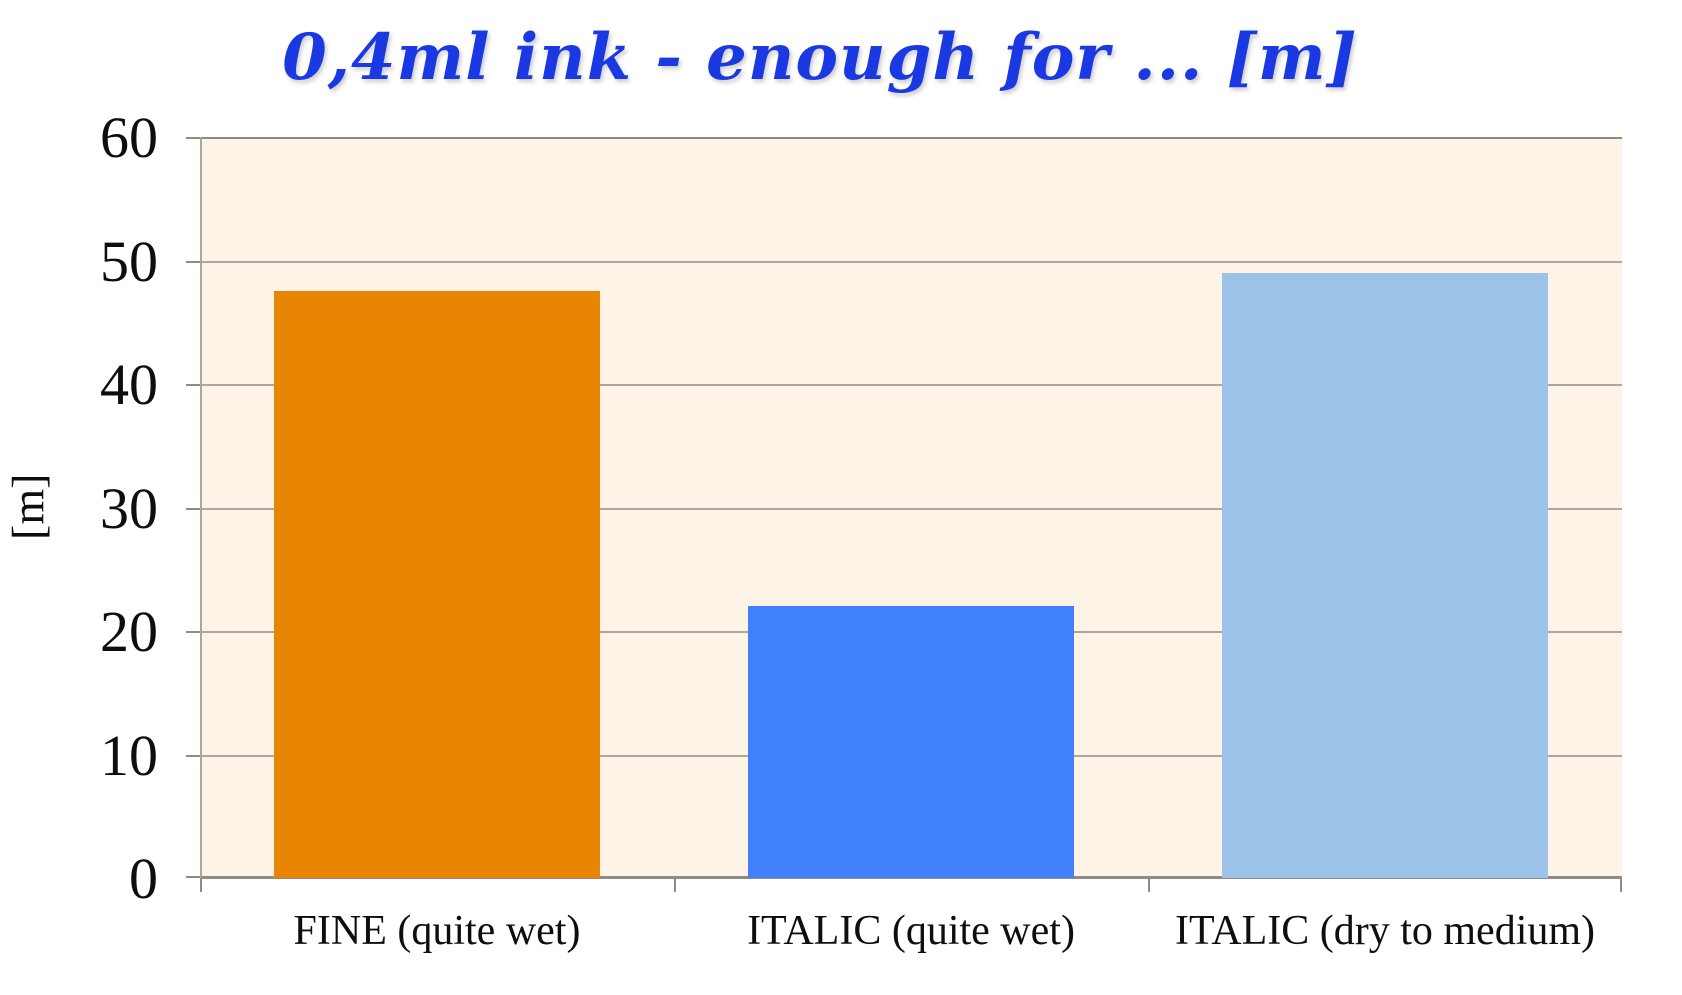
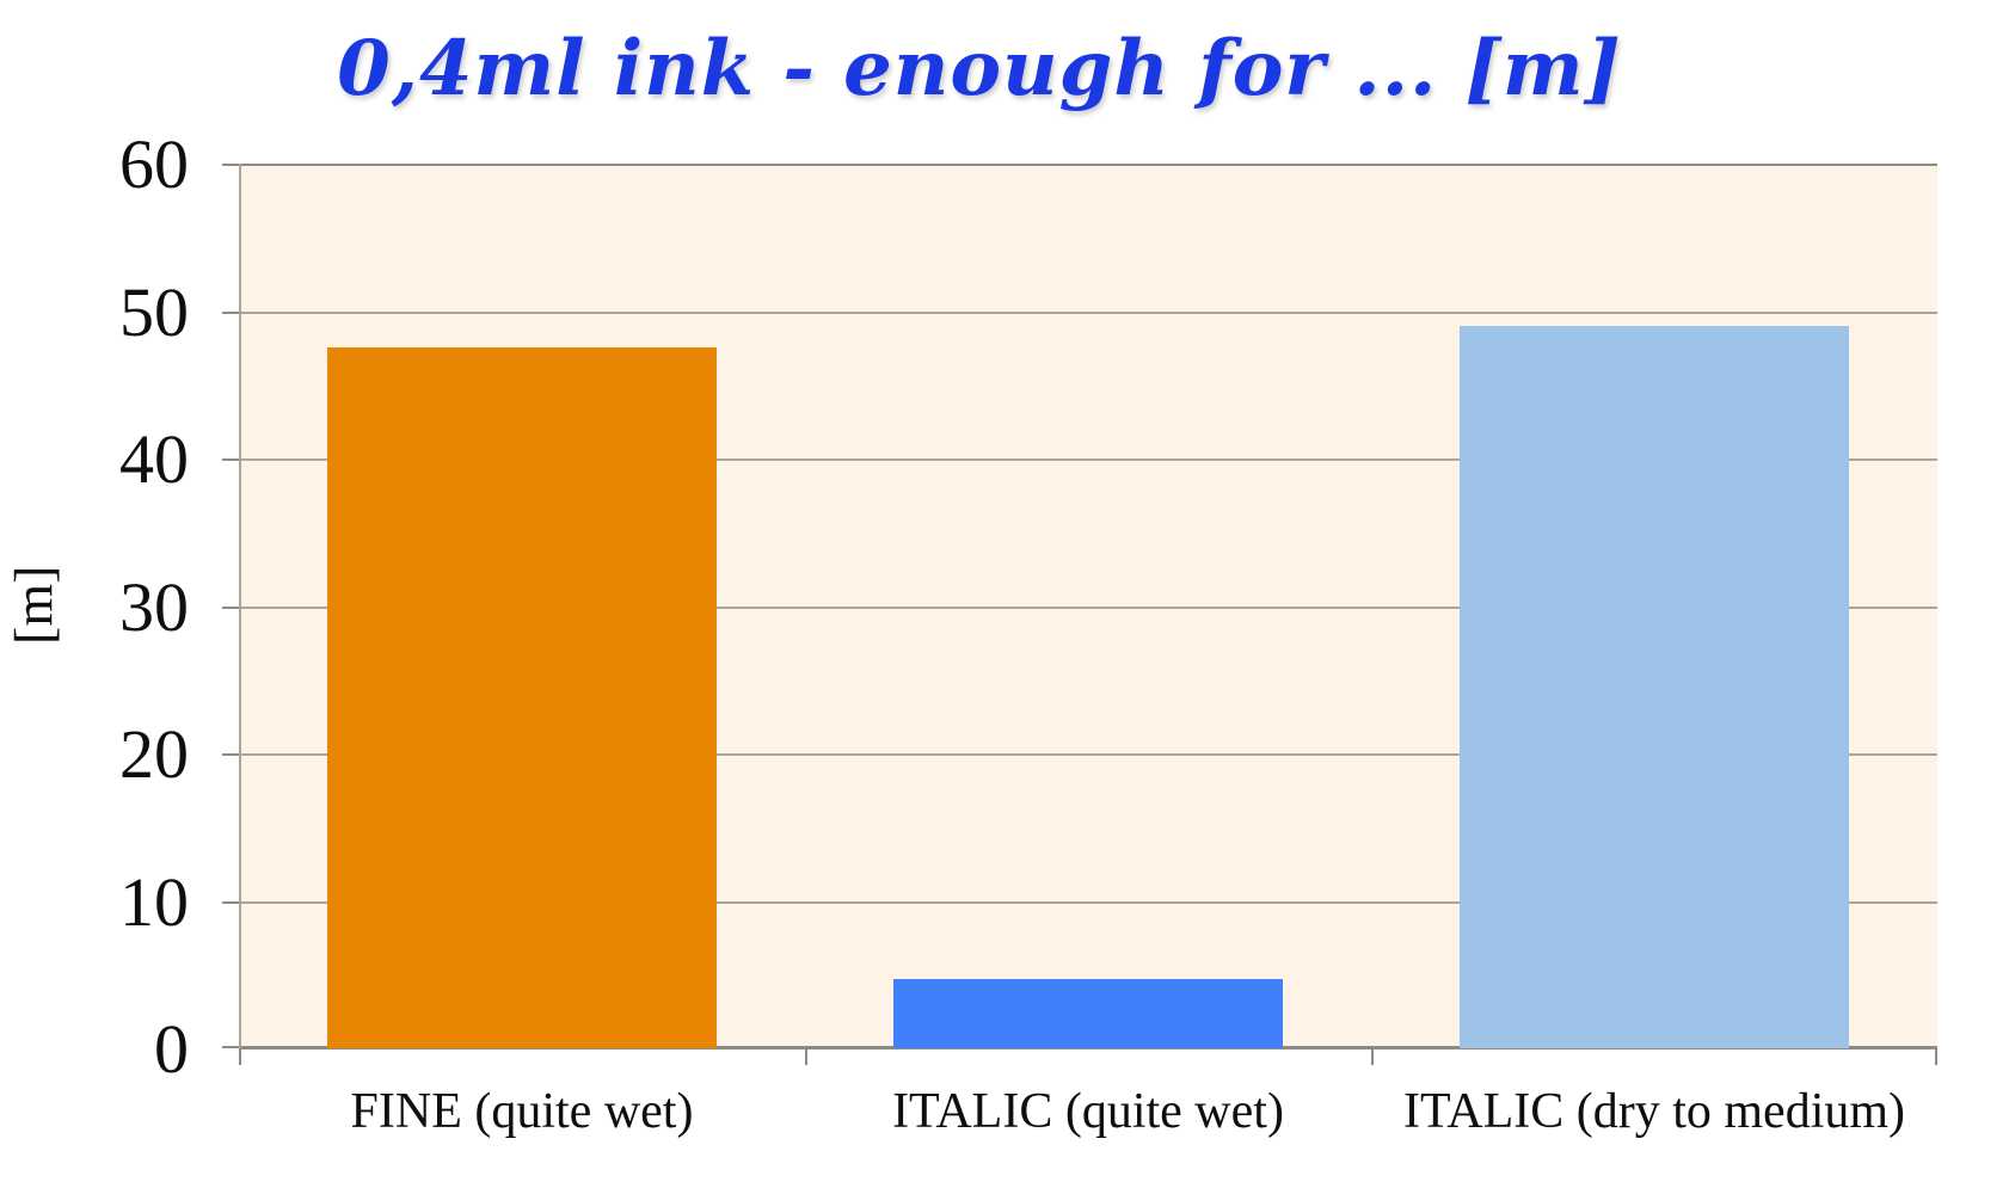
ITALIC (quite wet): 22.0 -> 4.7
